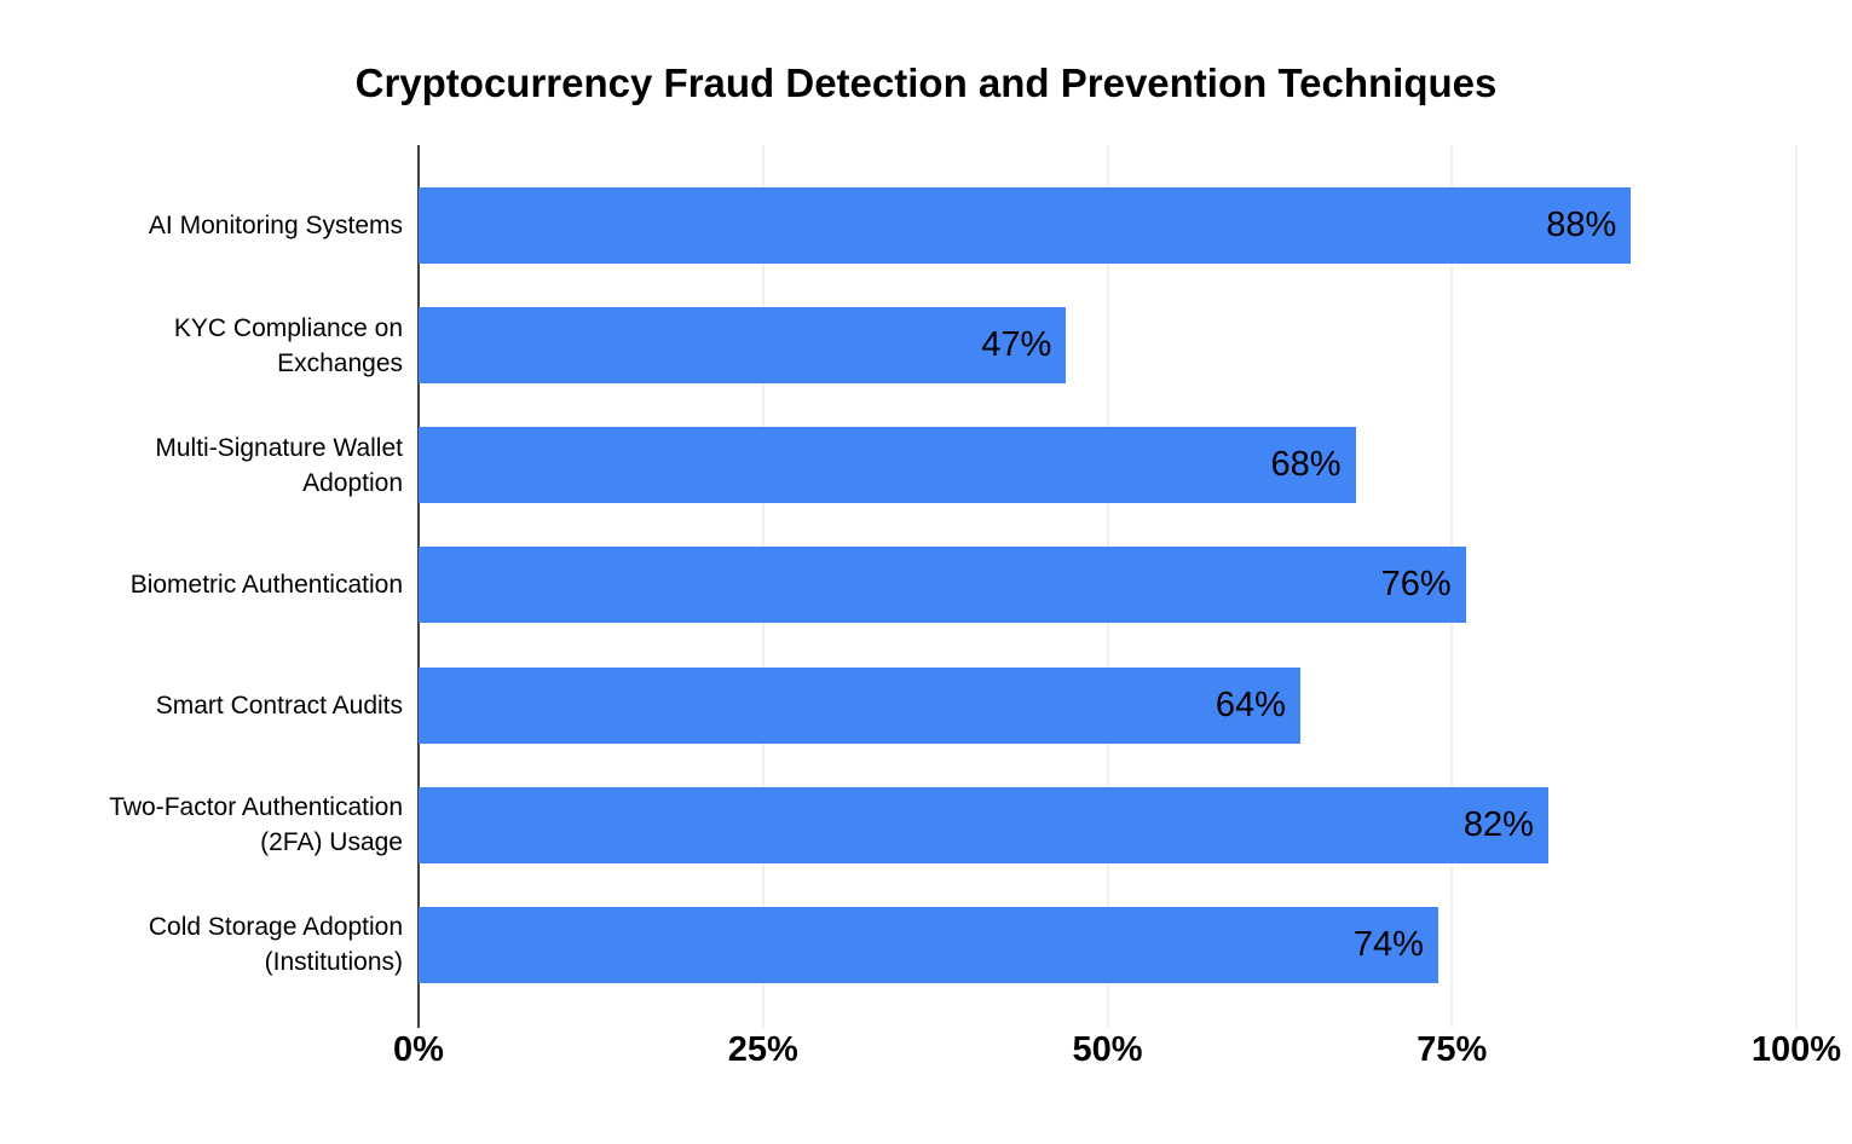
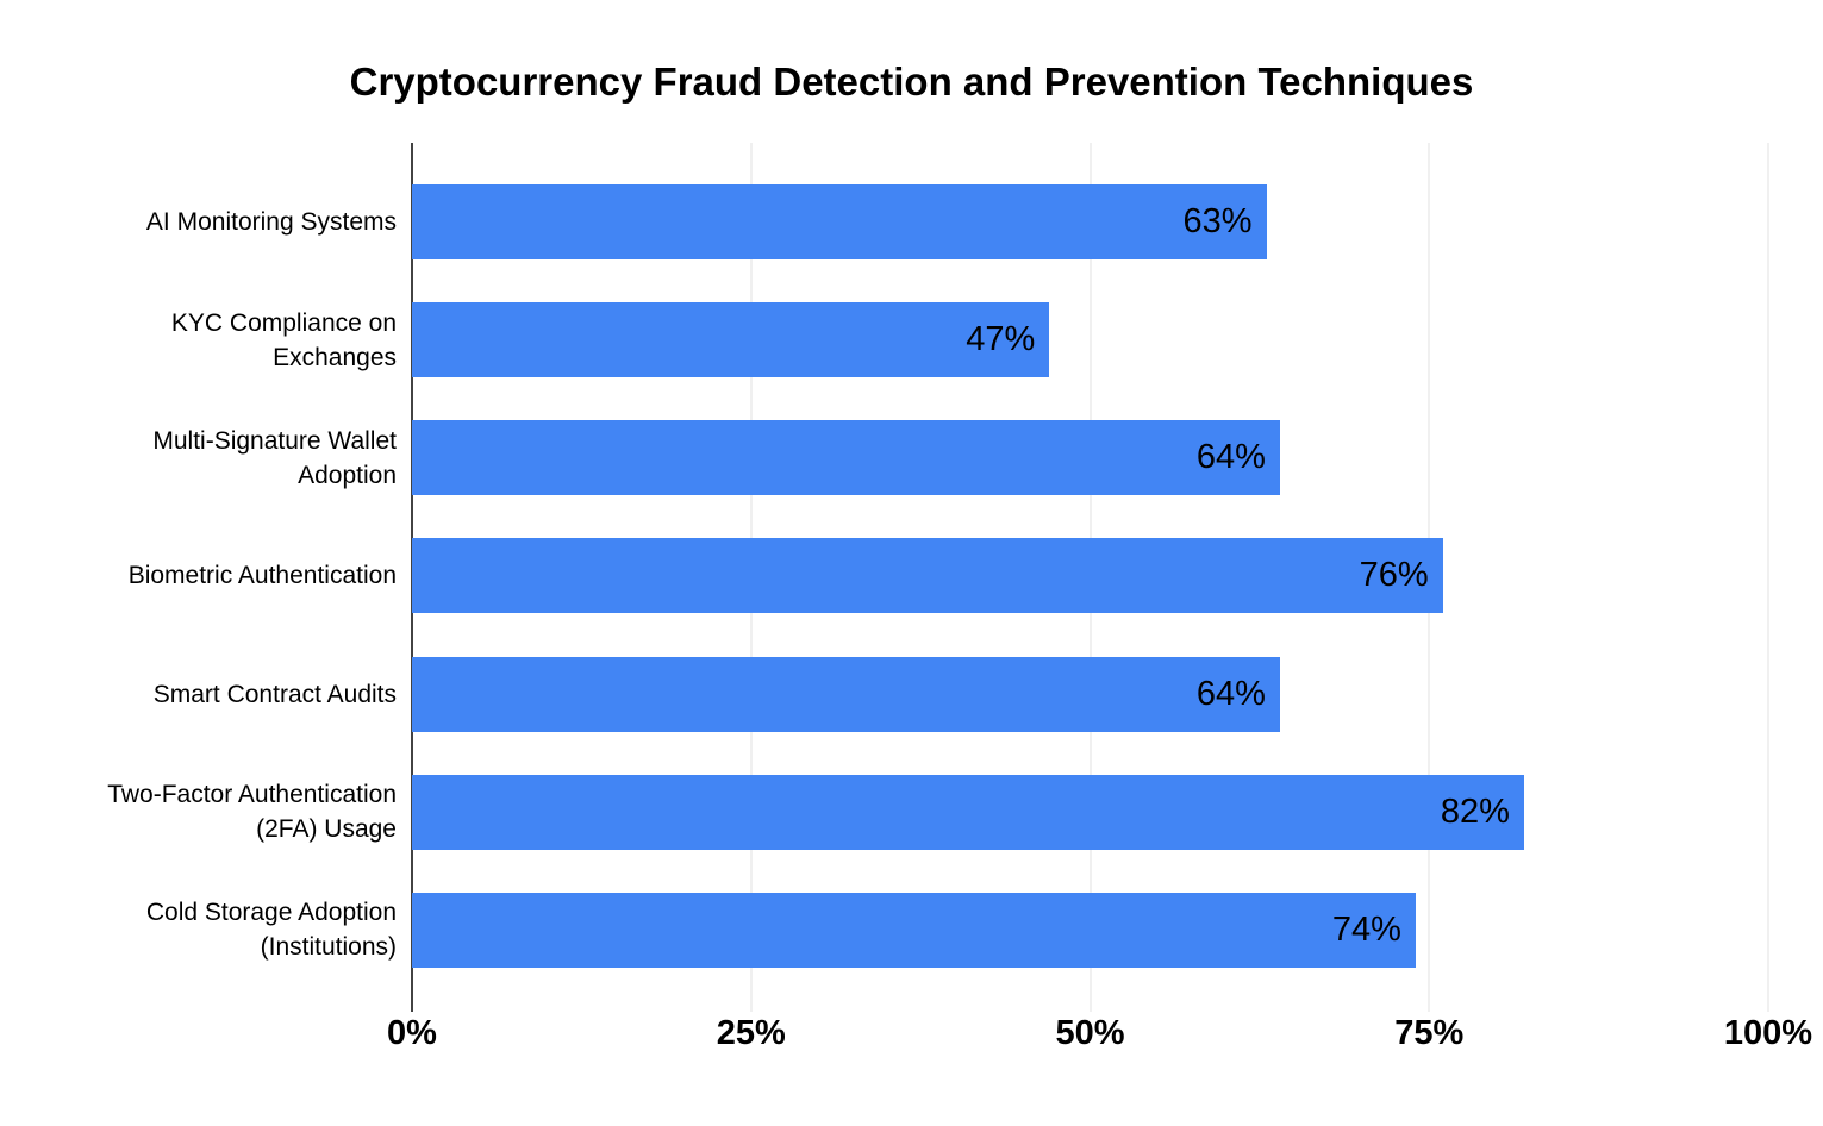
AI Monitoring Systems: 88% -> 63%
Multi-Signature Wallet Adoption: 68% -> 64%
